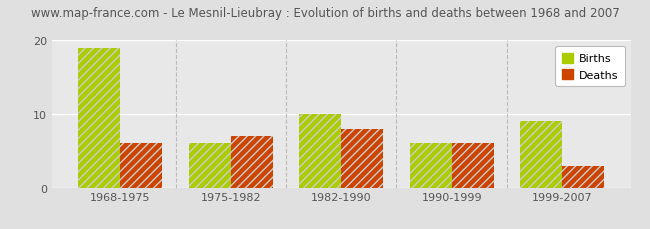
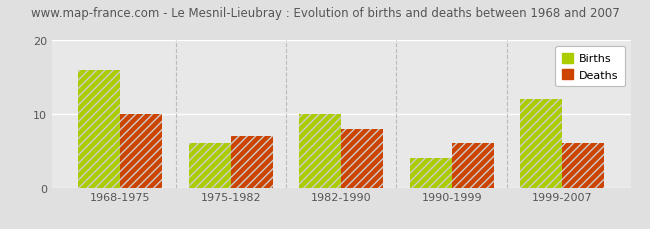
Births/1968-1975: 19 -> 16
Deaths/1968-1975: 6 -> 10
Births/1990-1999: 6 -> 4
Births/1999-2007: 9 -> 12
Deaths/1999-2007: 3 -> 6
